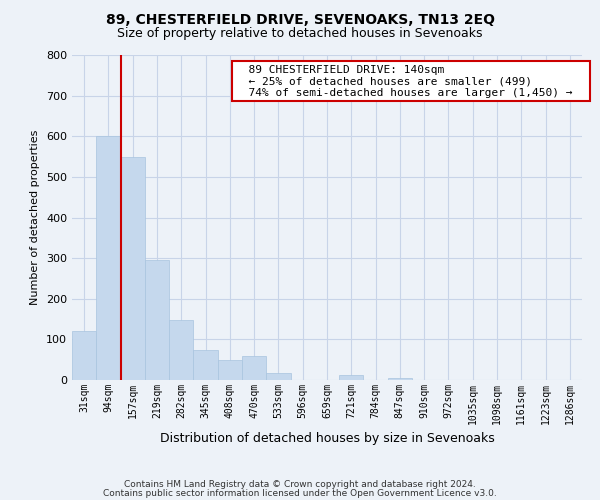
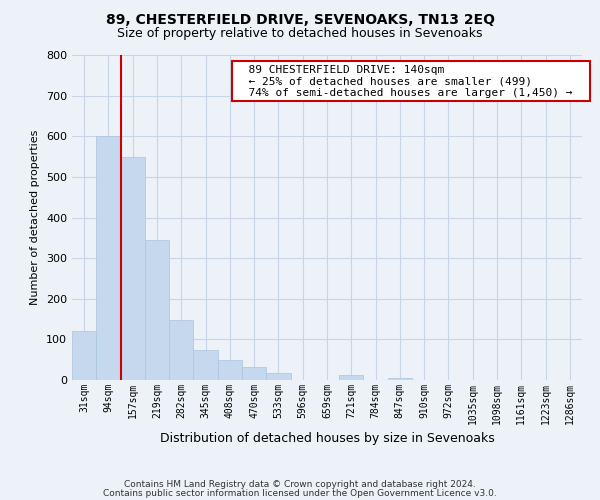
219sqm: 295 -> 345
470sqm: 60 -> 33
